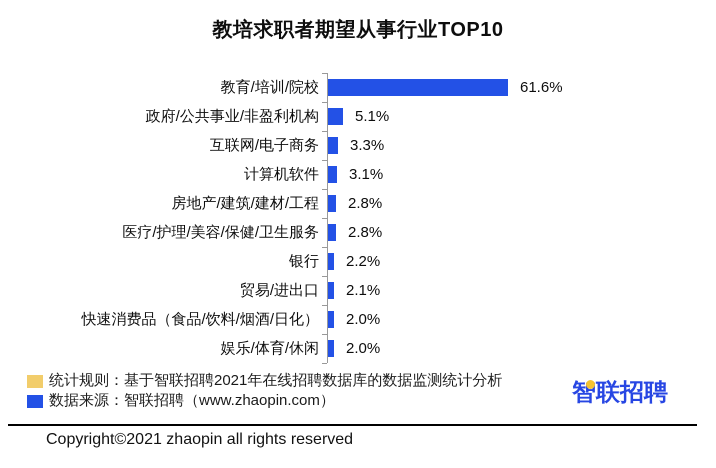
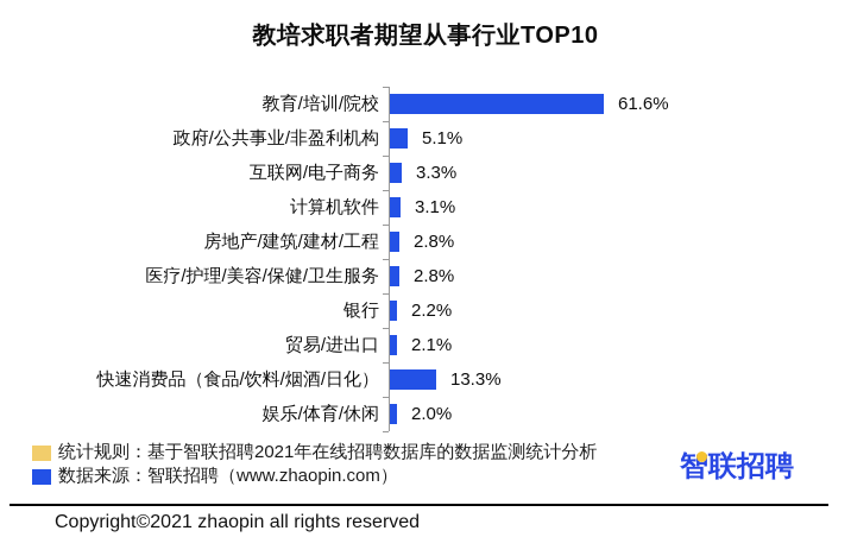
快速消费品（食品/饮料/烟酒/日化）: 2.0% -> 13.3%
